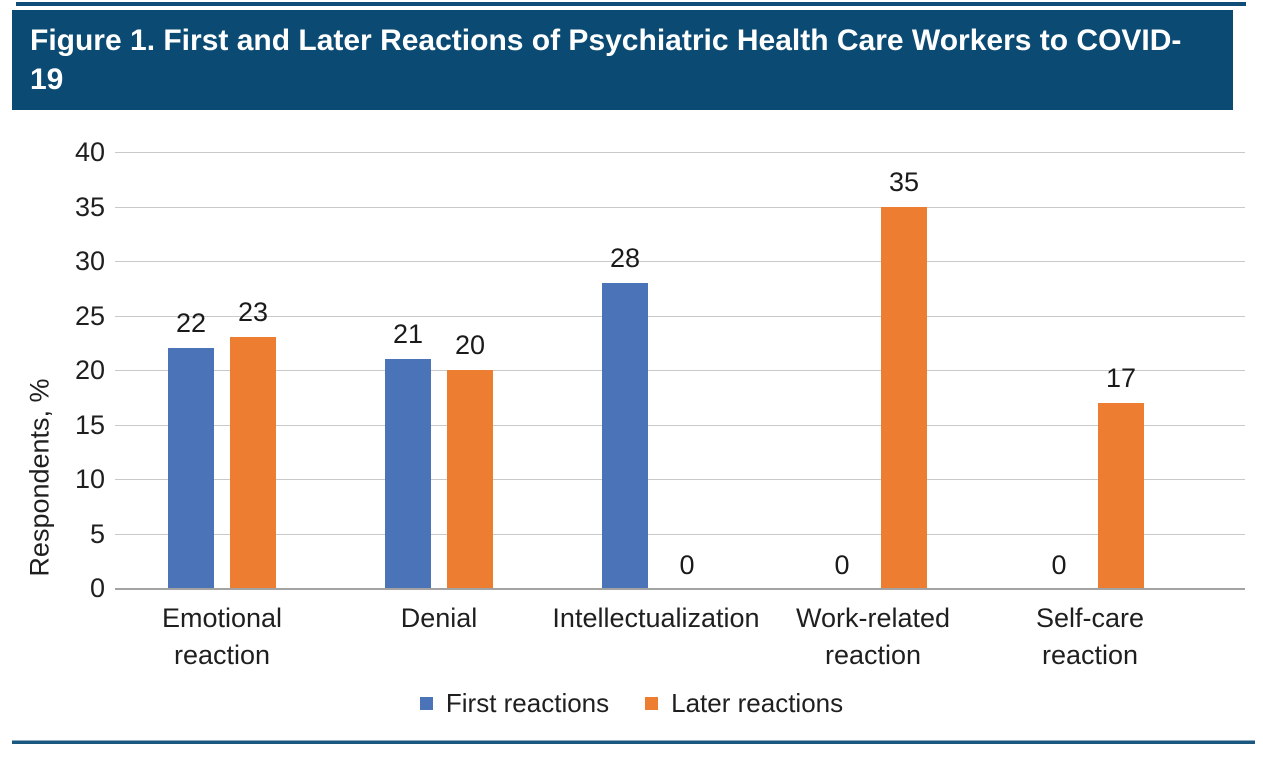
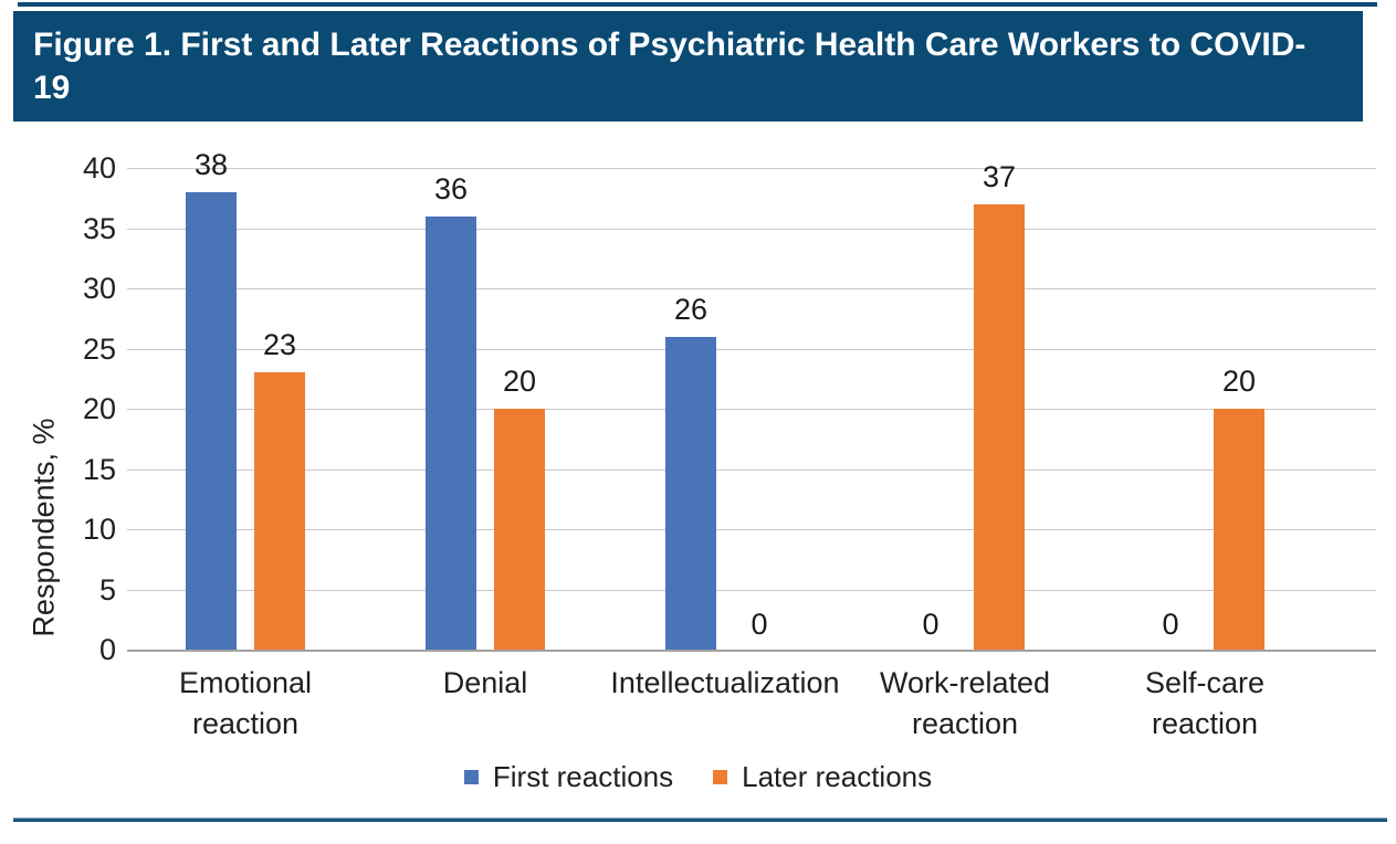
First reactions/Emotional reaction: 22 -> 38
First reactions/Denial: 21 -> 36
First reactions/Intellectualization: 28 -> 26
Later reactions/Work-related reaction: 35 -> 37
Later reactions/Self-care reaction: 17 -> 20
